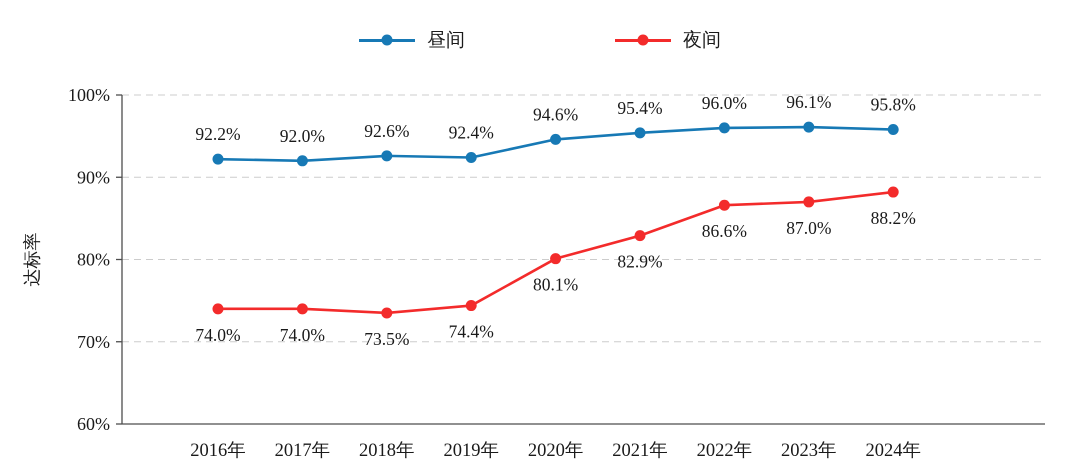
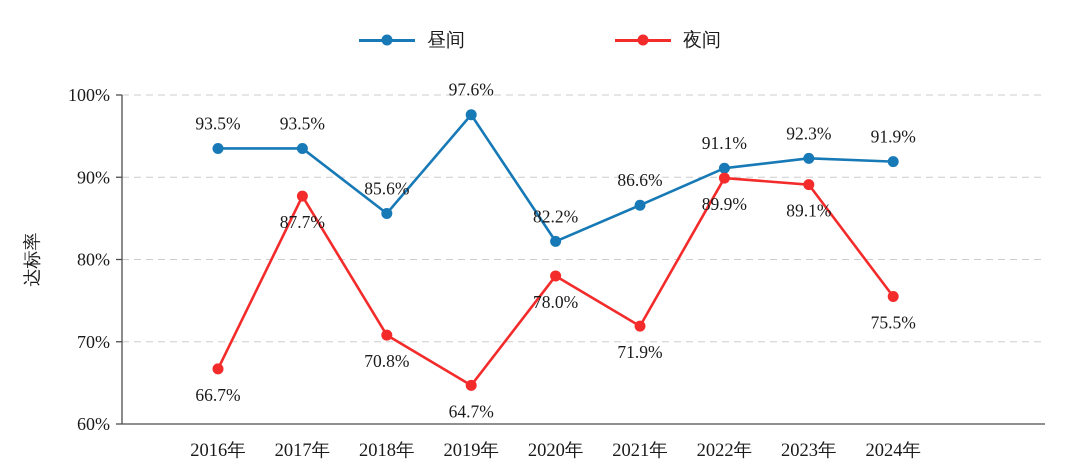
昼间/2016年: 92.2% -> 93.5%
夜间/2016年: 74.0% -> 66.7%
昼间/2017年: 92.0% -> 93.5%
夜间/2017年: 74.0% -> 87.7%
昼间/2018年: 92.6% -> 85.6%
夜间/2018年: 73.5% -> 70.8%
昼间/2019年: 92.4% -> 97.6%
夜间/2019年: 74.4% -> 64.7%
昼间/2020年: 94.6% -> 82.2%
夜间/2020年: 80.1% -> 78.0%
昼间/2021年: 95.4% -> 86.6%
夜间/2021年: 82.9% -> 71.9%
昼间/2022年: 96.0% -> 91.1%
夜间/2022年: 86.6% -> 89.9%
昼间/2023年: 96.1% -> 92.3%
夜间/2023年: 87.0% -> 89.1%
昼间/2024年: 95.8% -> 91.9%
夜间/2024年: 88.2% -> 75.5%
